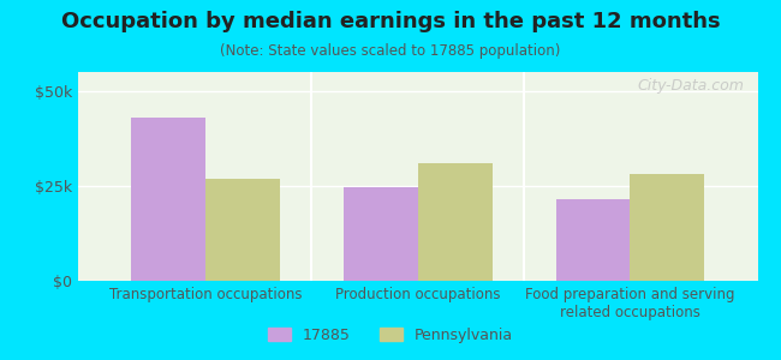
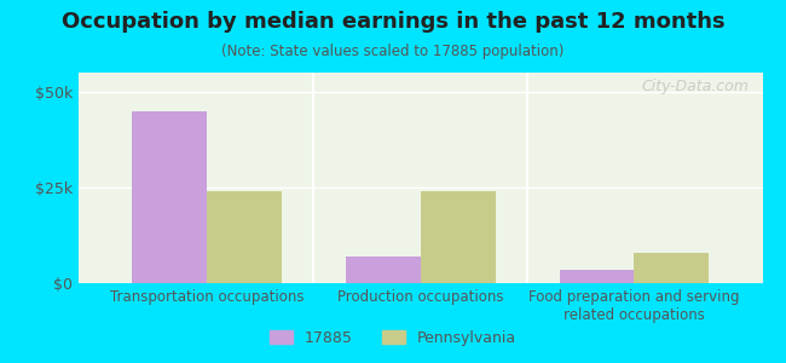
17885/Transportation occupations: $43.0k -> $45.0k
Pennsylvania/Transportation occupations: $27k -> $24k
17885/Production occupations: $24.5k -> $7.0k
Pennsylvania/Production occupations: $31k -> $24k
17885/Food preparation and serving related occupations: $21.5k -> $3.5k
Pennsylvania/Food preparation and serving related occupations: $28k -> $8k
